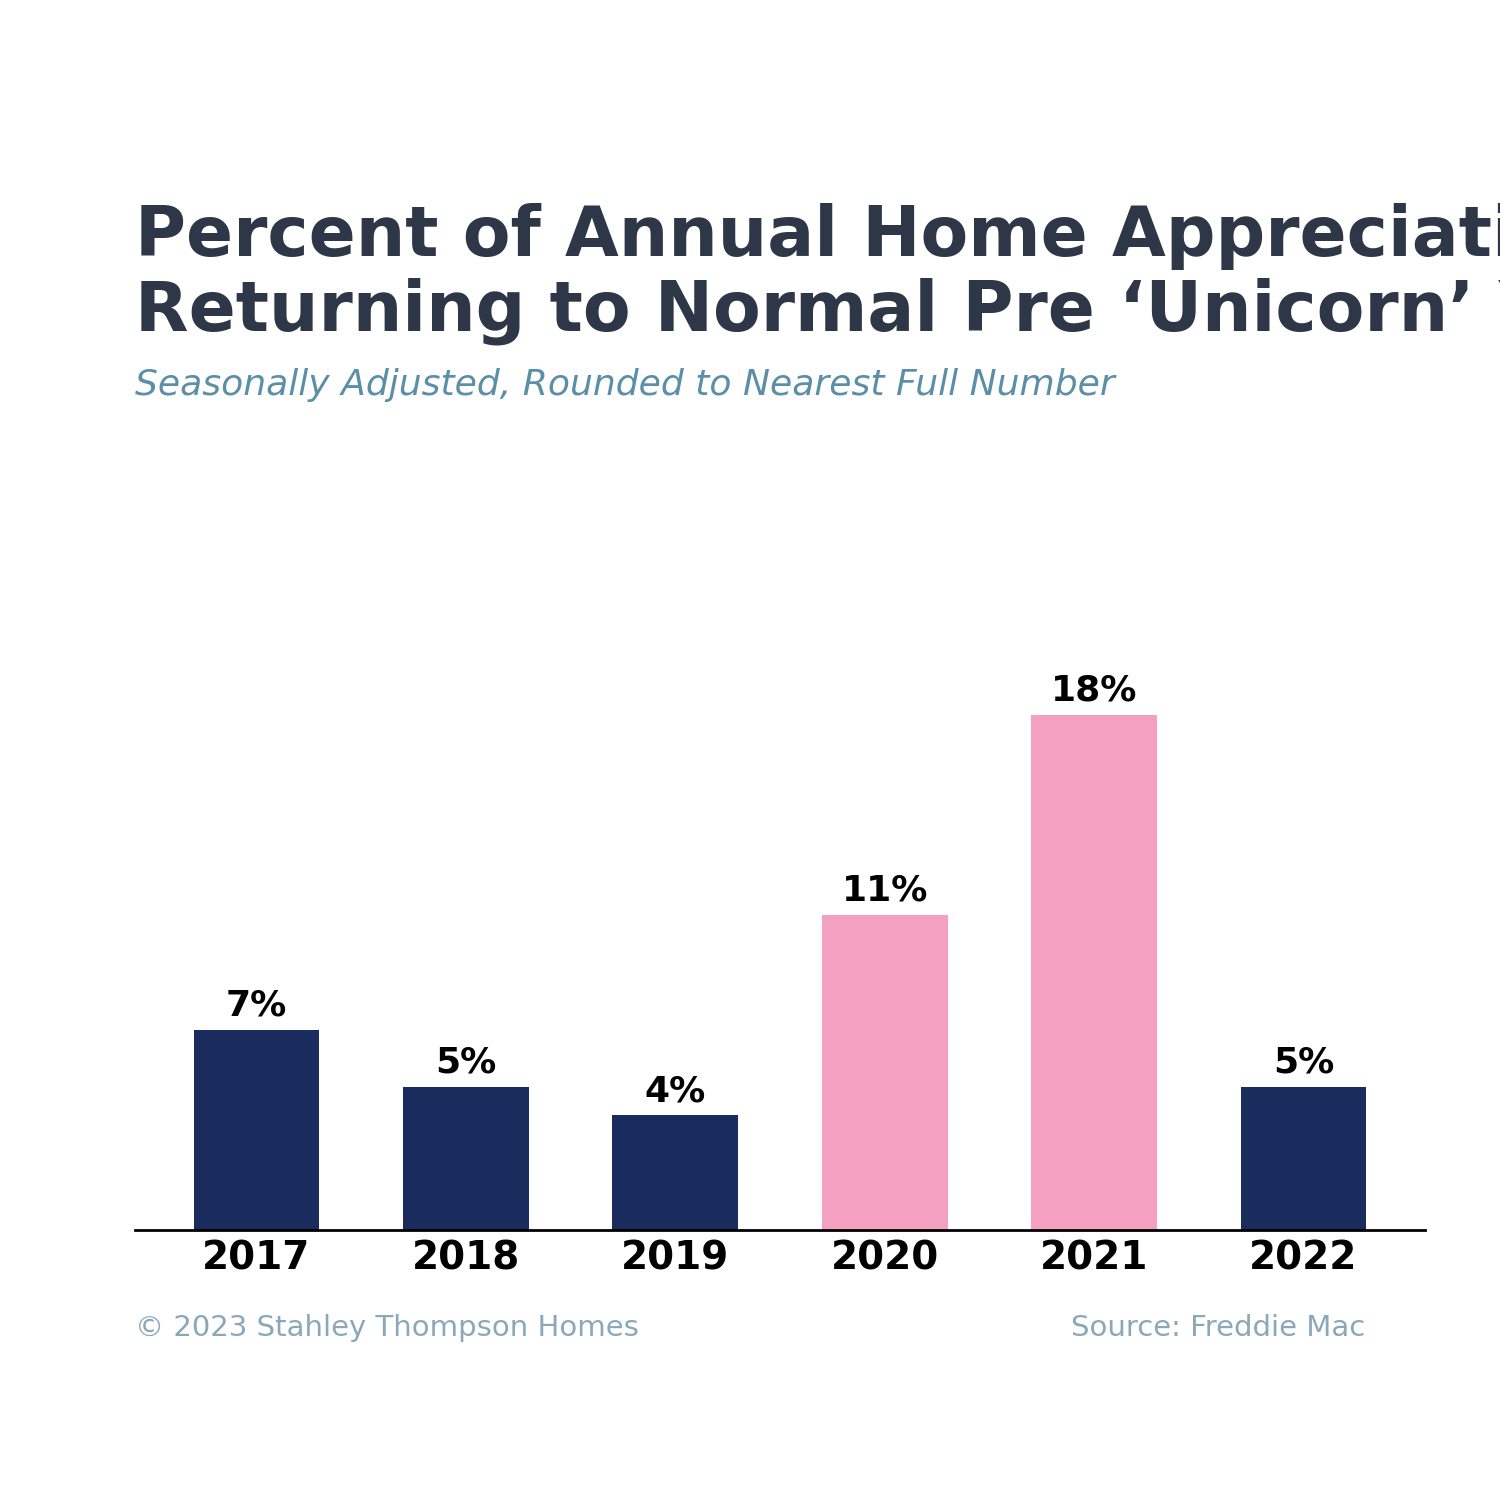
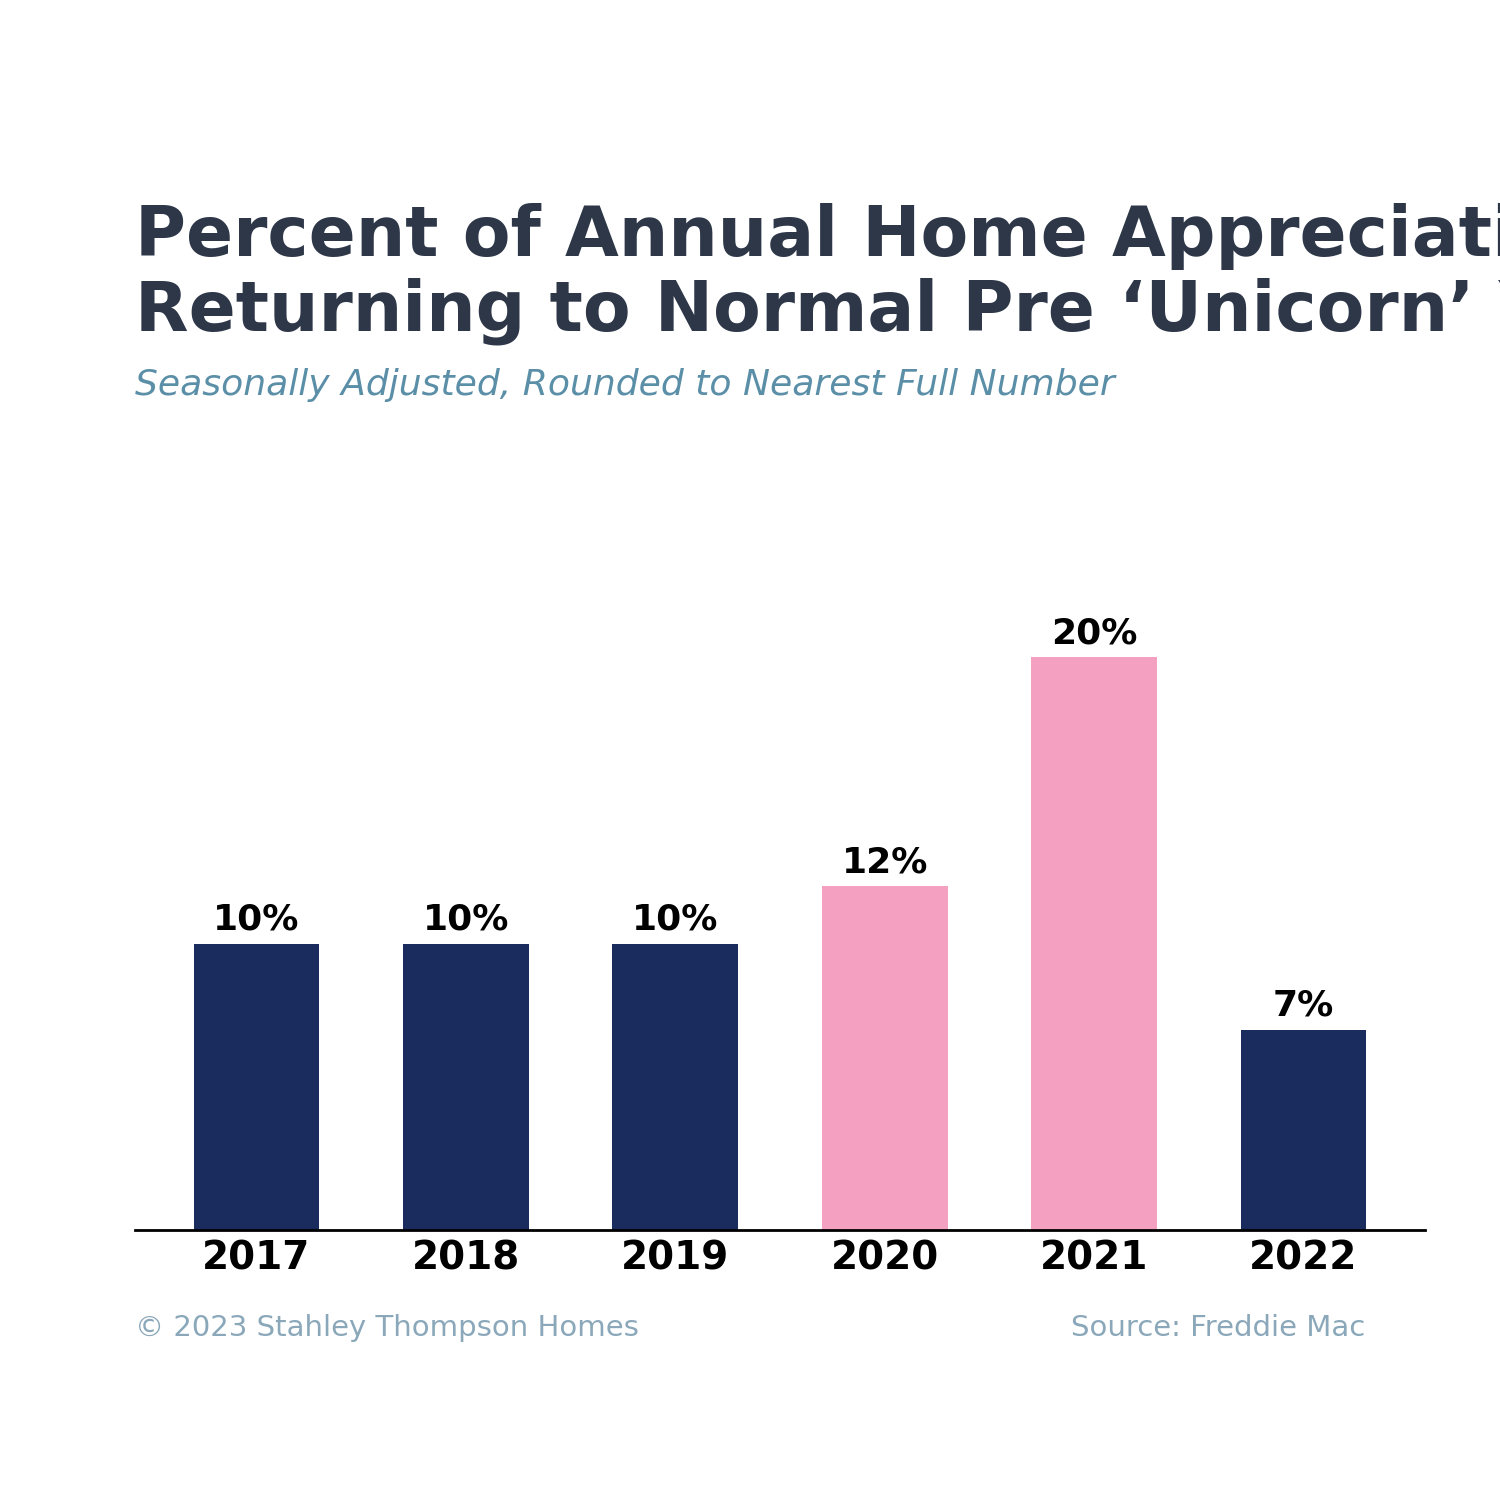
2017: 7% -> 10%
2018: 5% -> 10%
2019: 4% -> 10%
2020: 11% -> 12%
2021: 18% -> 20%
2022: 5% -> 7%
